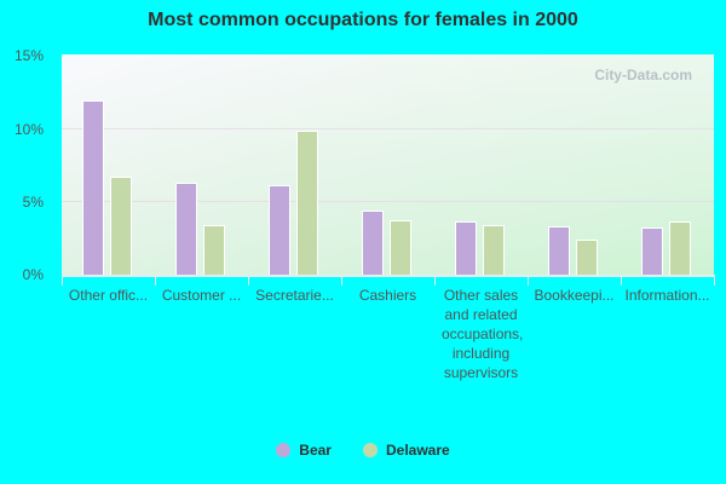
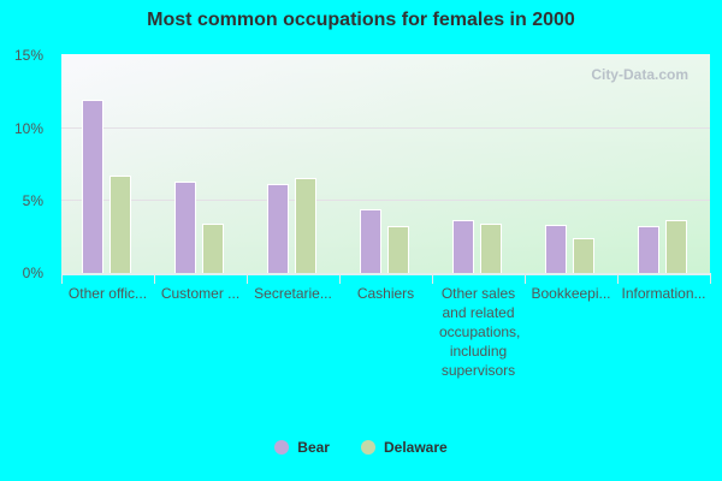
Delaware/Secretarie...: 9.8% -> 6.5%
Delaware/Cashiers: 3.7% -> 3.2%
